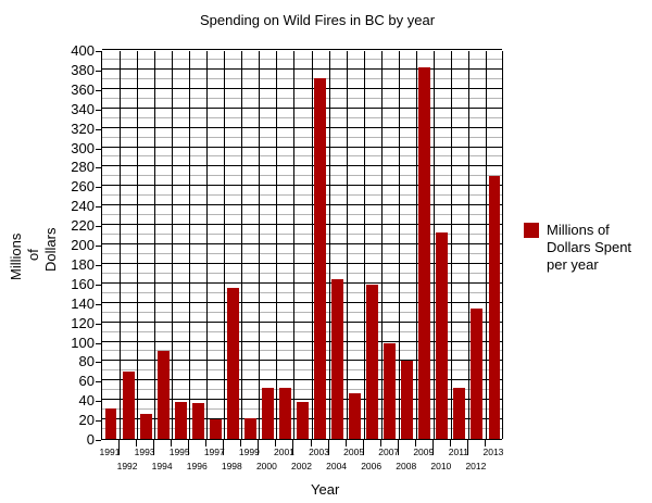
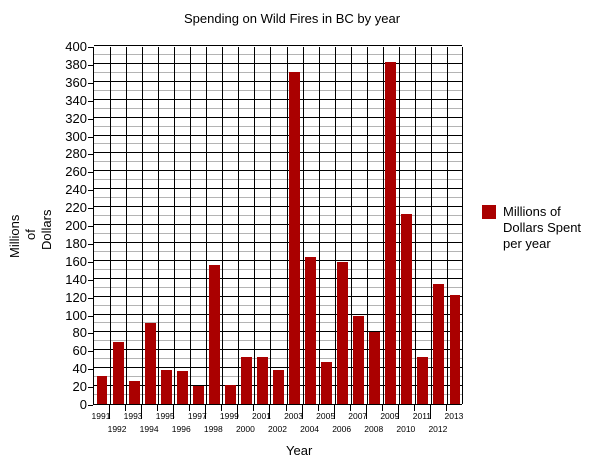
2013: 270 -> 120
